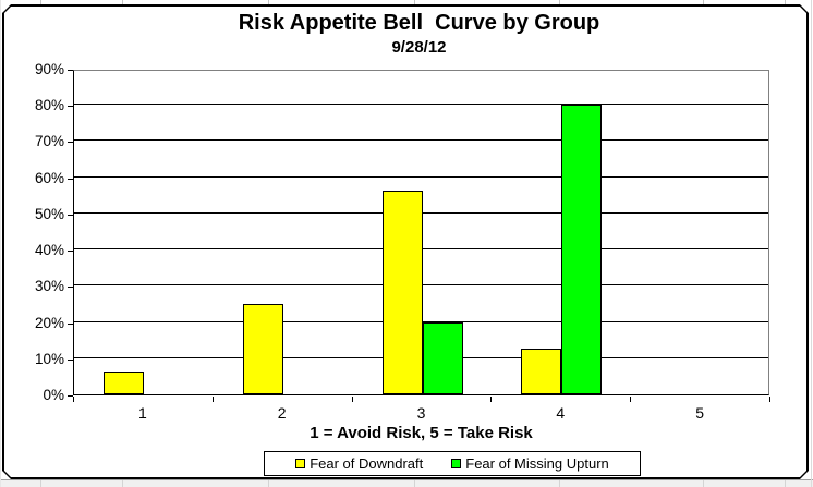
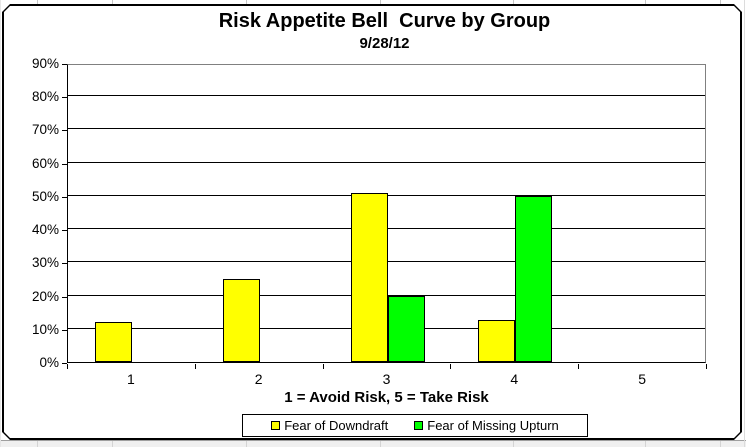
Fear of Downdraft/1: 6% -> 12%
Fear of Downdraft/3: 56% -> 51%
Fear of Missing Upturn/4: 80% -> 50%
